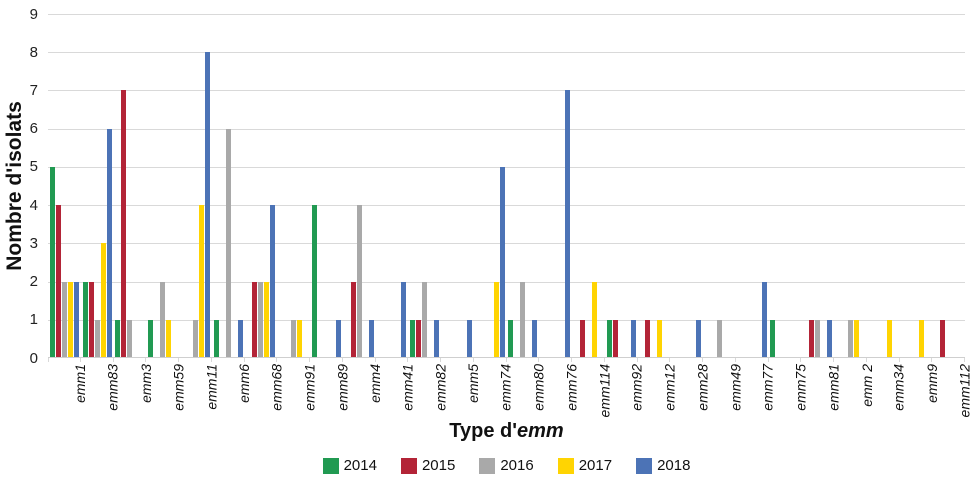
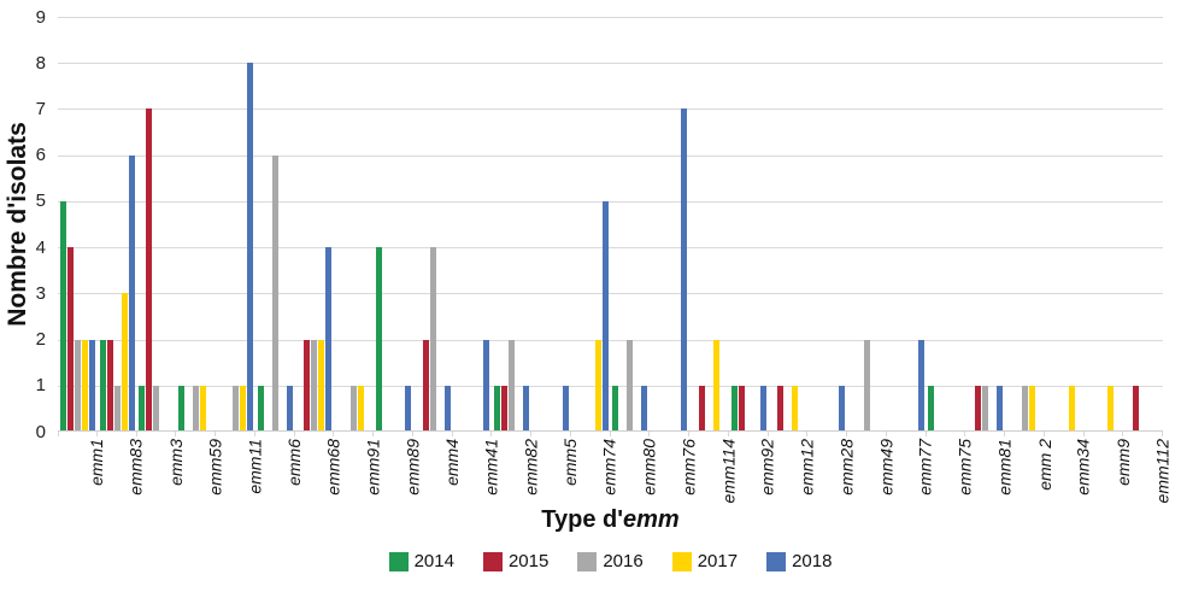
2016/emm59: 2 -> 1
2017/emm11: 4 -> 1
2016/emm49: 1 -> 2
